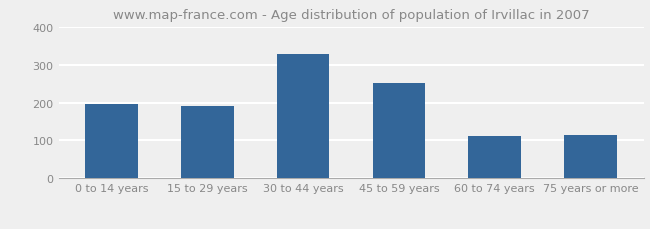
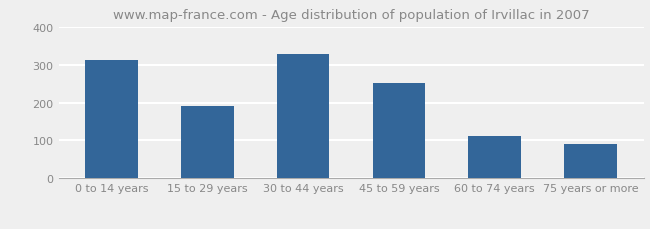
0 to 14 years: 195 -> 313
75 years or more: 115 -> 91
